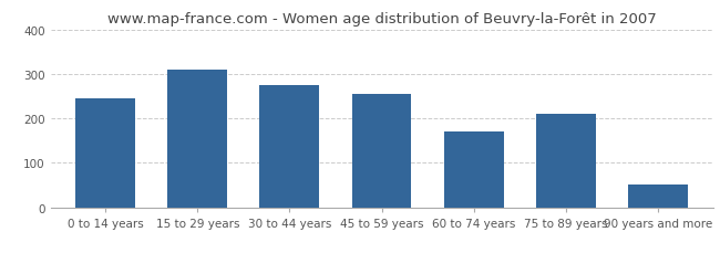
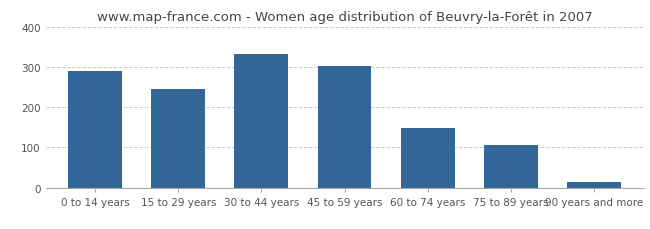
0 to 14 years: 245 -> 289
15 to 29 years: 310 -> 244
30 to 44 years: 275 -> 332
45 to 59 years: 255 -> 301
60 to 74 years: 170 -> 148
75 to 89 years: 210 -> 105
90 years and more: 50 -> 13
